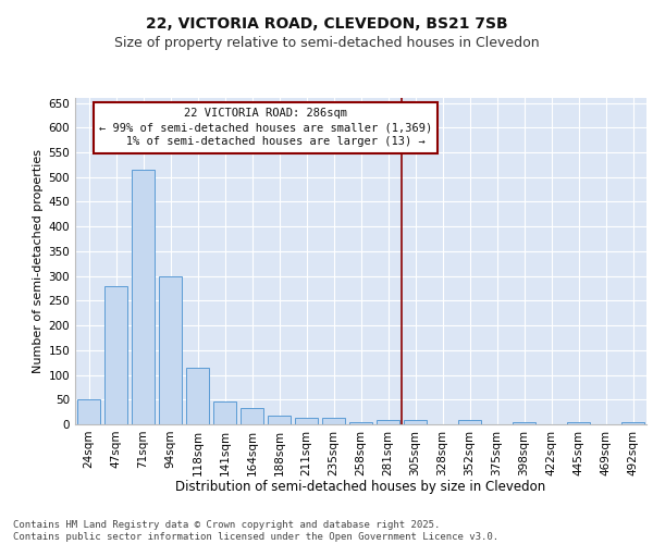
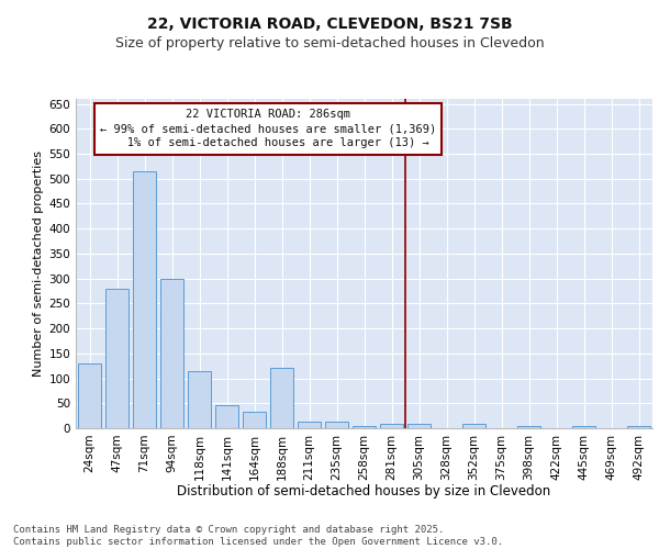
24sqm: 50 -> 130
188sqm: 17 -> 120
